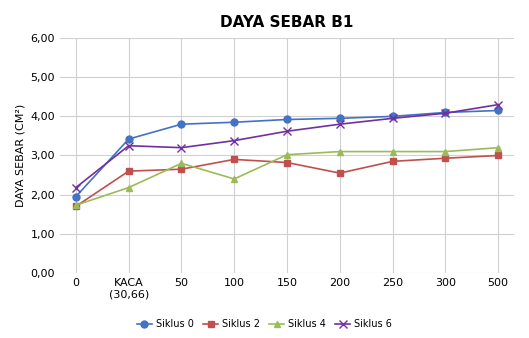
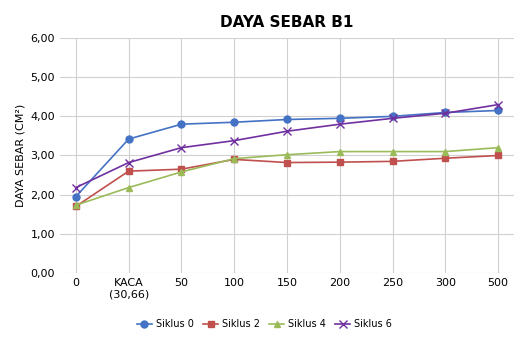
Siklus 6/KACA (30,66): 3,25 -> 2,82
Siklus 4/50: 2,80 -> 2,58
Siklus 4/100: 2,40 -> 2,92
Siklus 2/200: 2,55 -> 2,83
